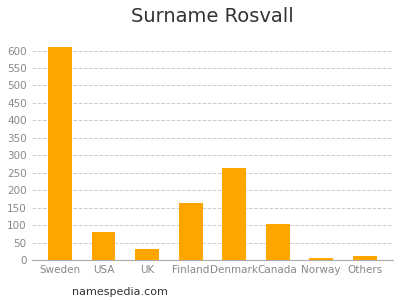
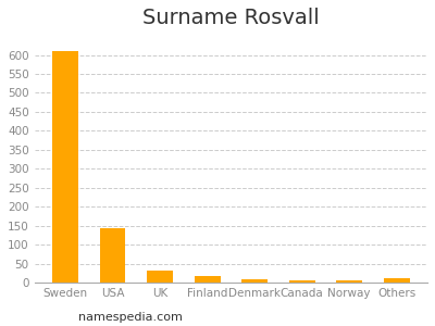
USA: 80 -> 143
Finland: 165 -> 18
Denmark: 265 -> 10
Canada: 105 -> 7
